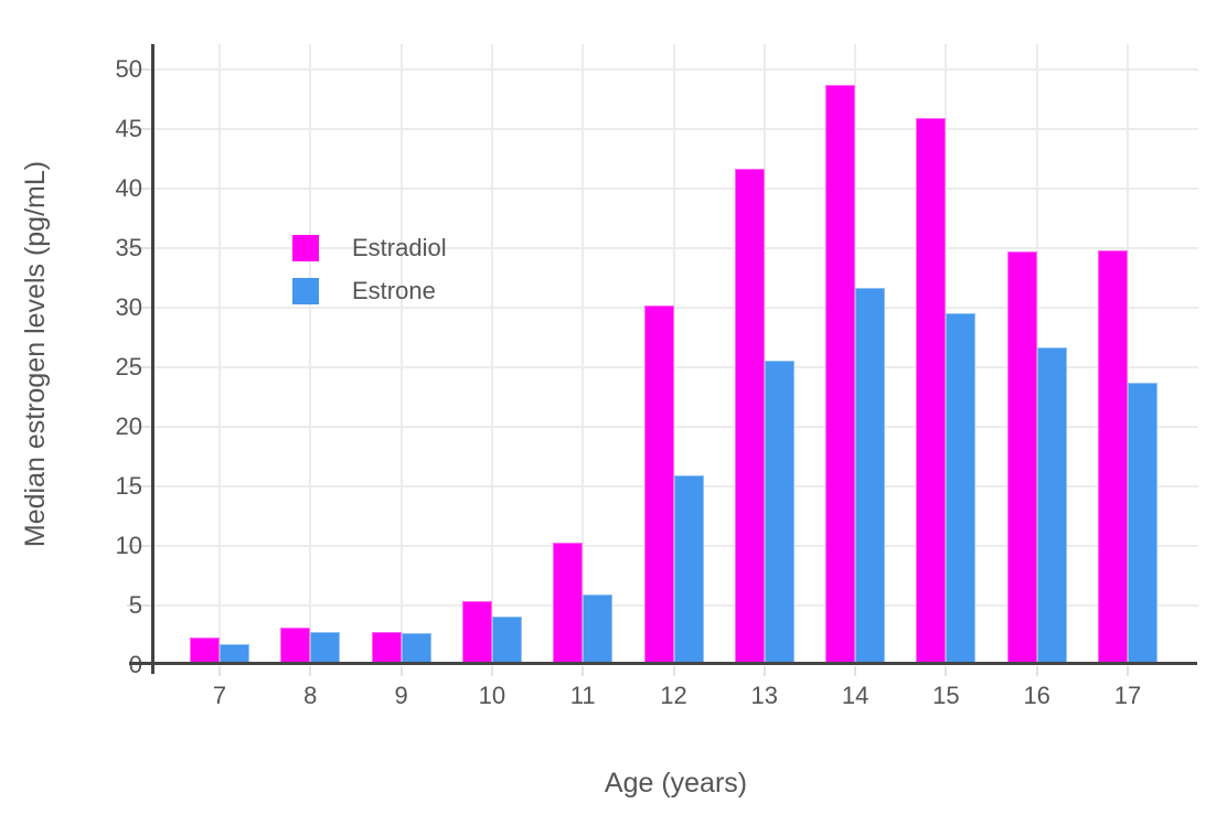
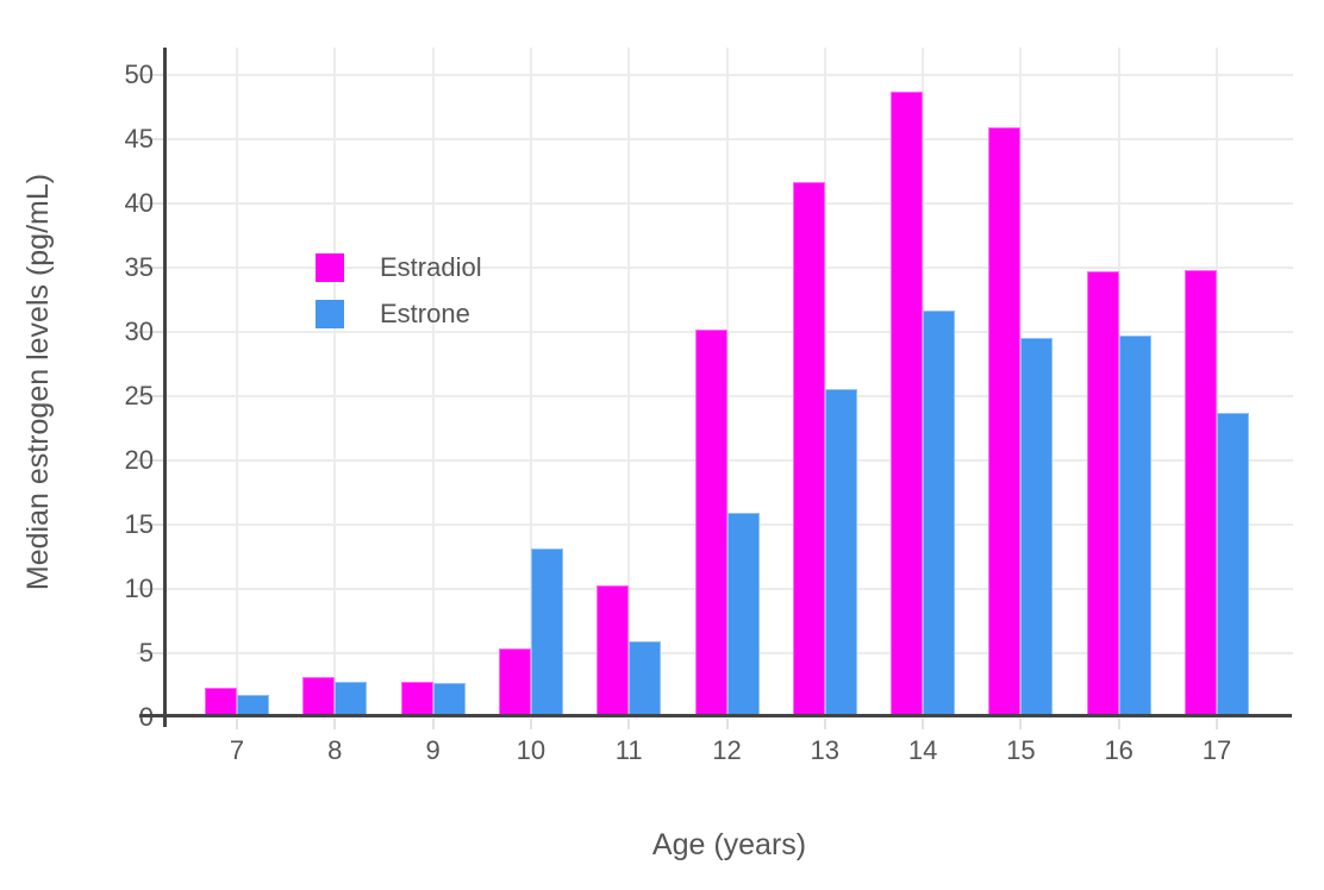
Estrone/10: 4.0 -> 13.1
Estrone/16: 26.6 -> 29.6
